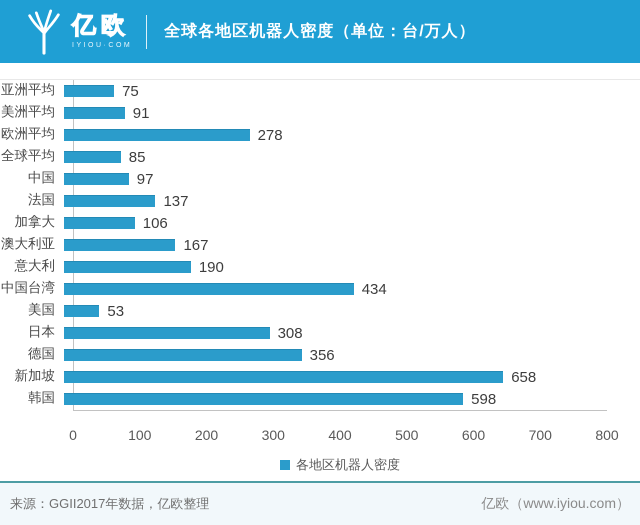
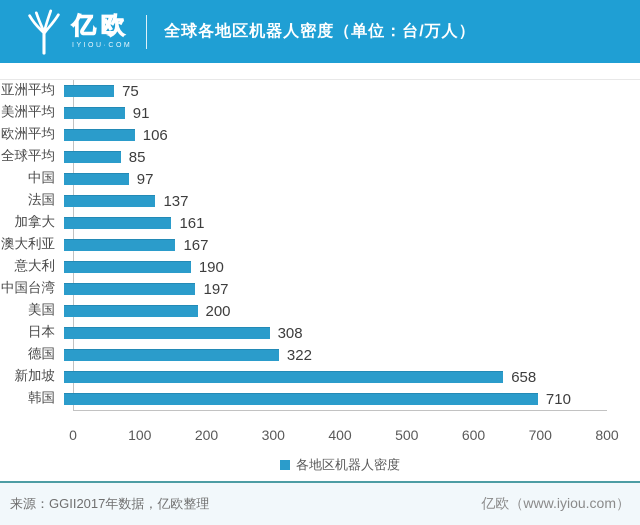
欧洲平均: 278 -> 106
加拿大: 106 -> 161
中国台湾: 434 -> 197
美国: 53 -> 200
德国: 356 -> 322
韩国: 598 -> 710
